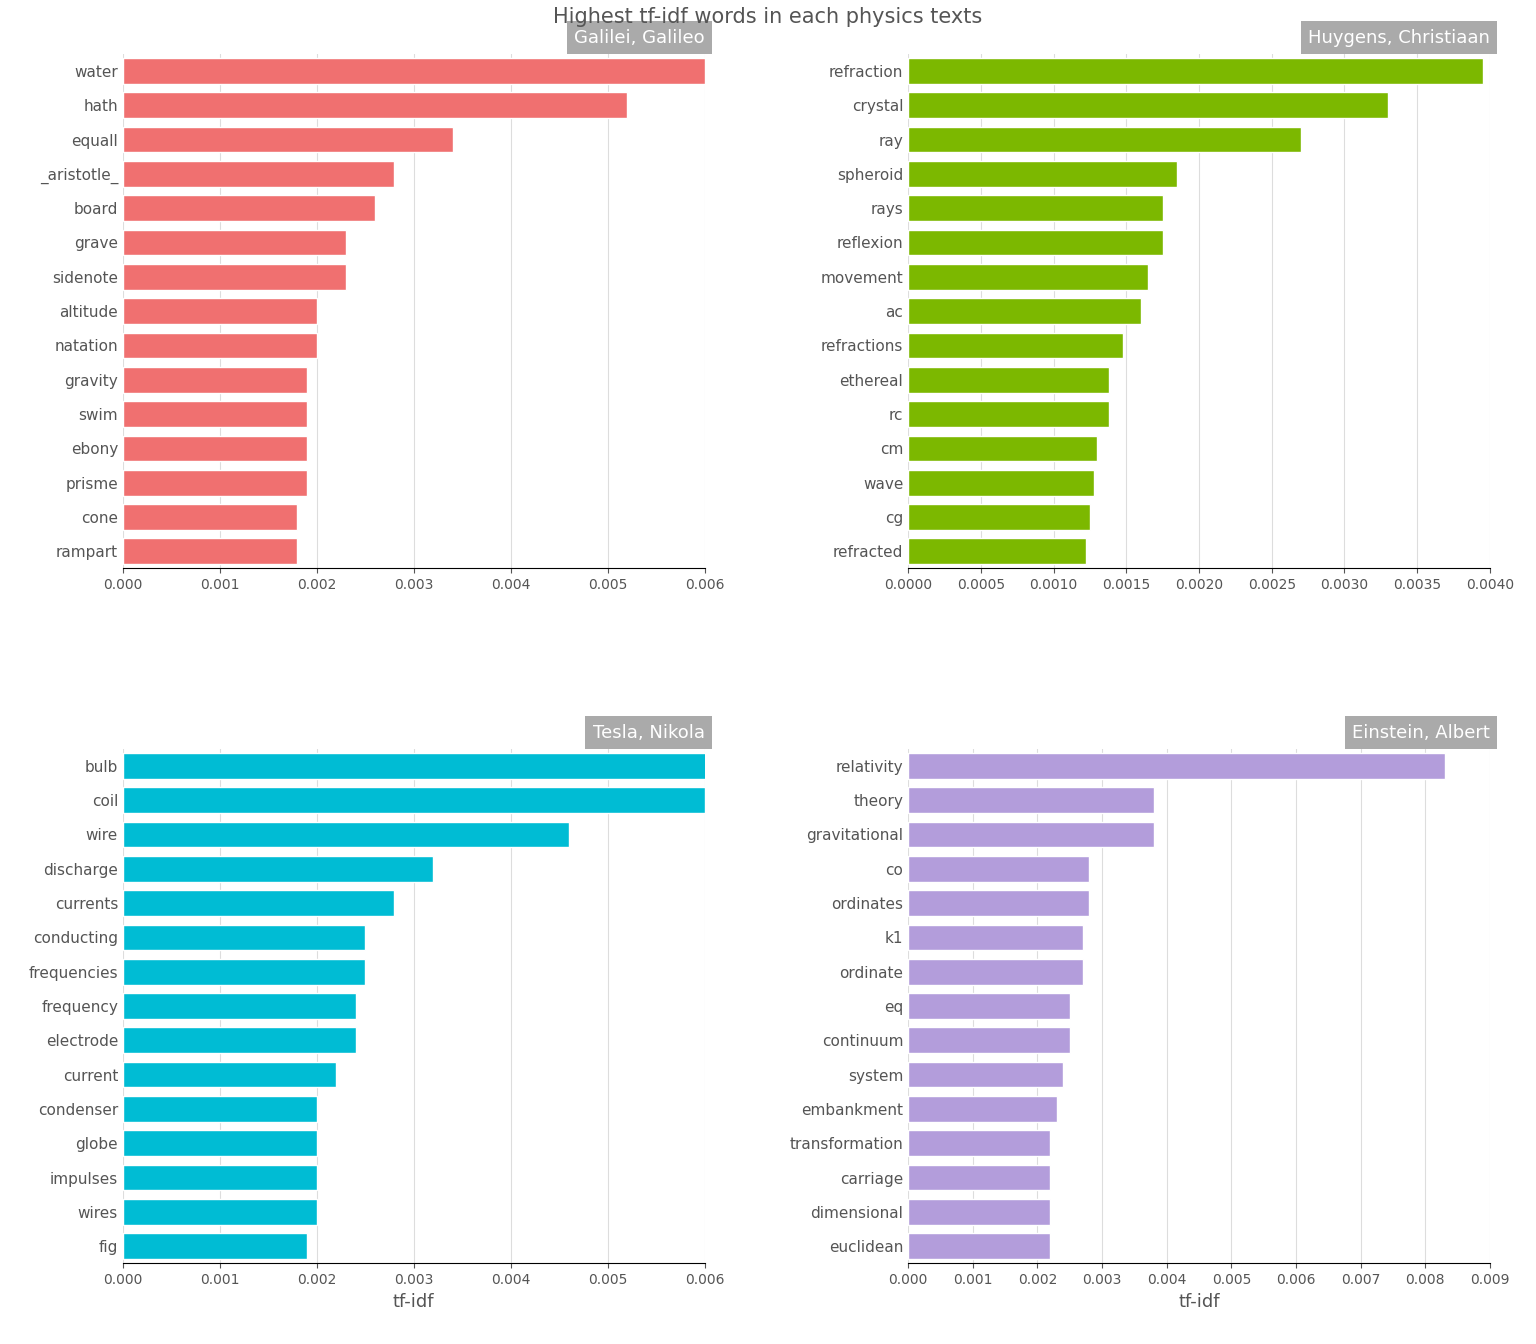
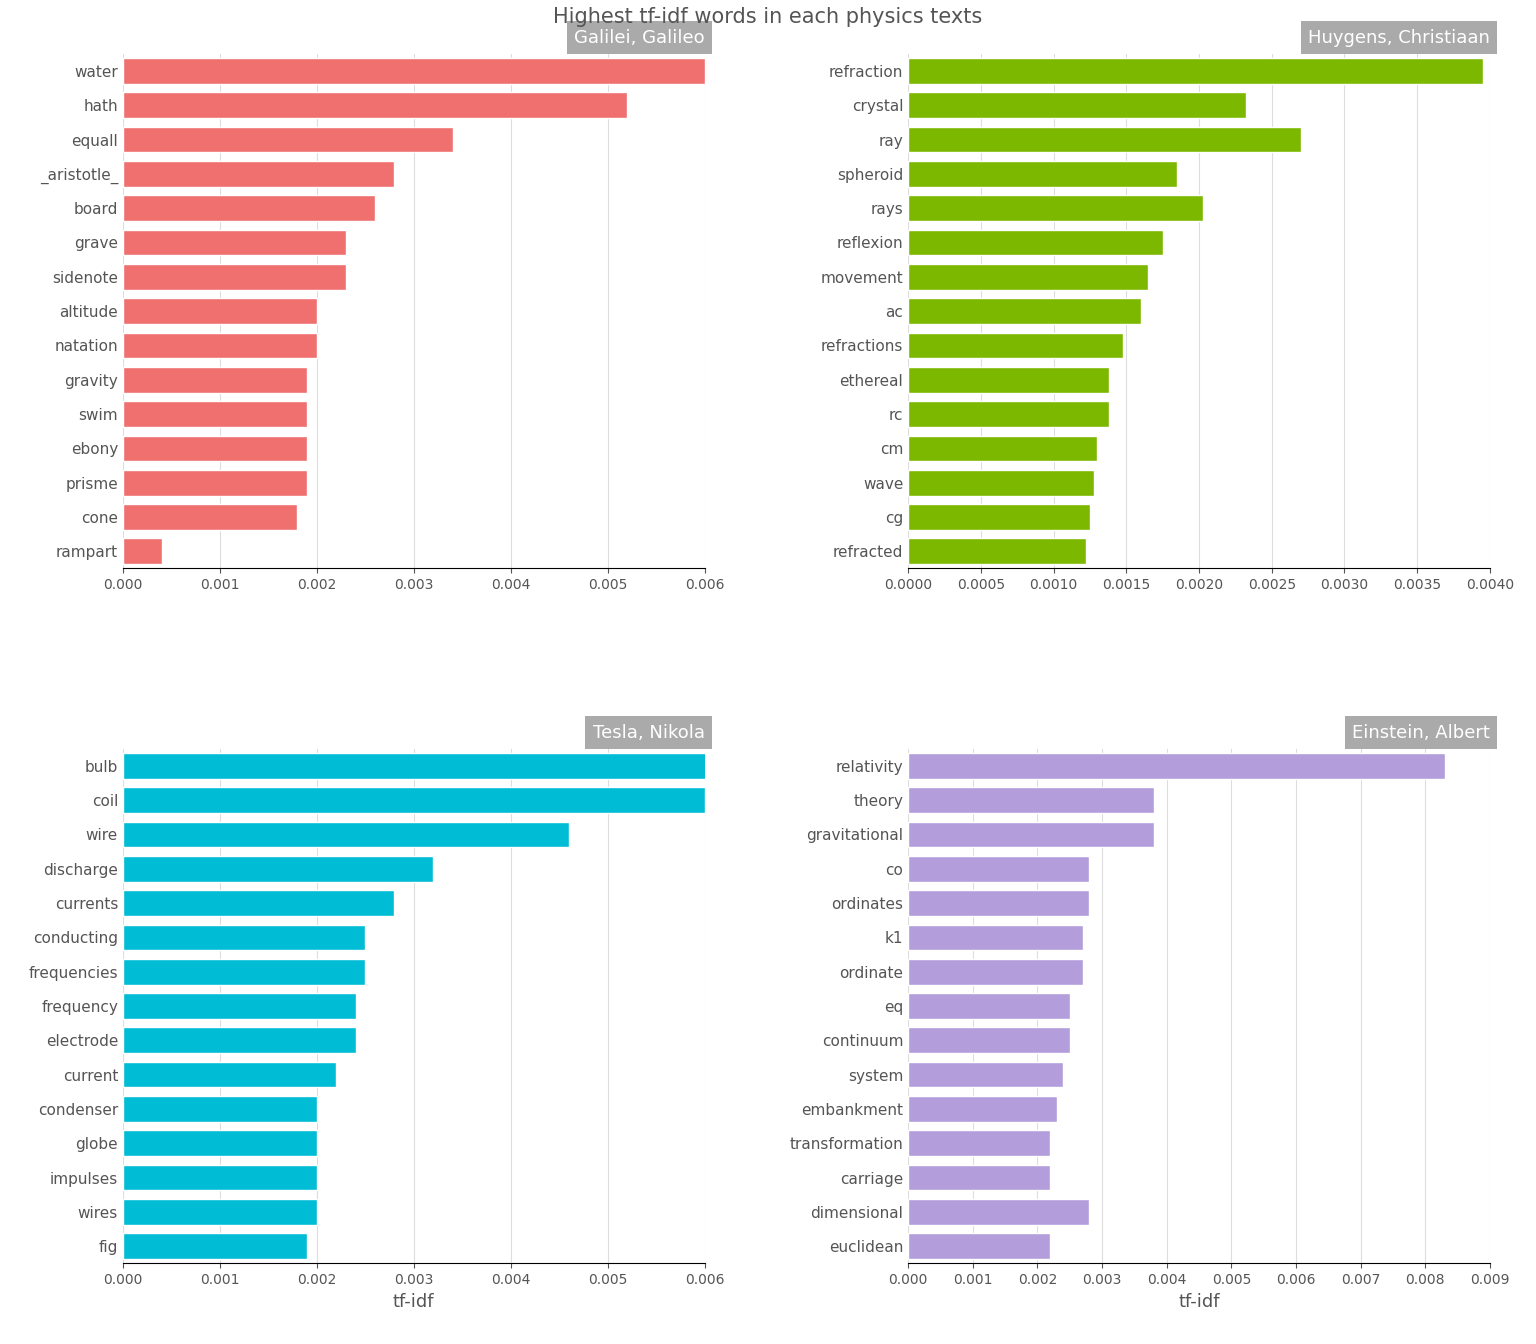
Galilei, Galileo/rampart: 0.0018 -> 0.0004
Huygens, Christiaan/crystal: 0.00330 -> 0.00232
Huygens, Christiaan/rays: 0.00175 -> 0.00203
Einstein, Albert/dimensional: 0.0022 -> 0.0028
